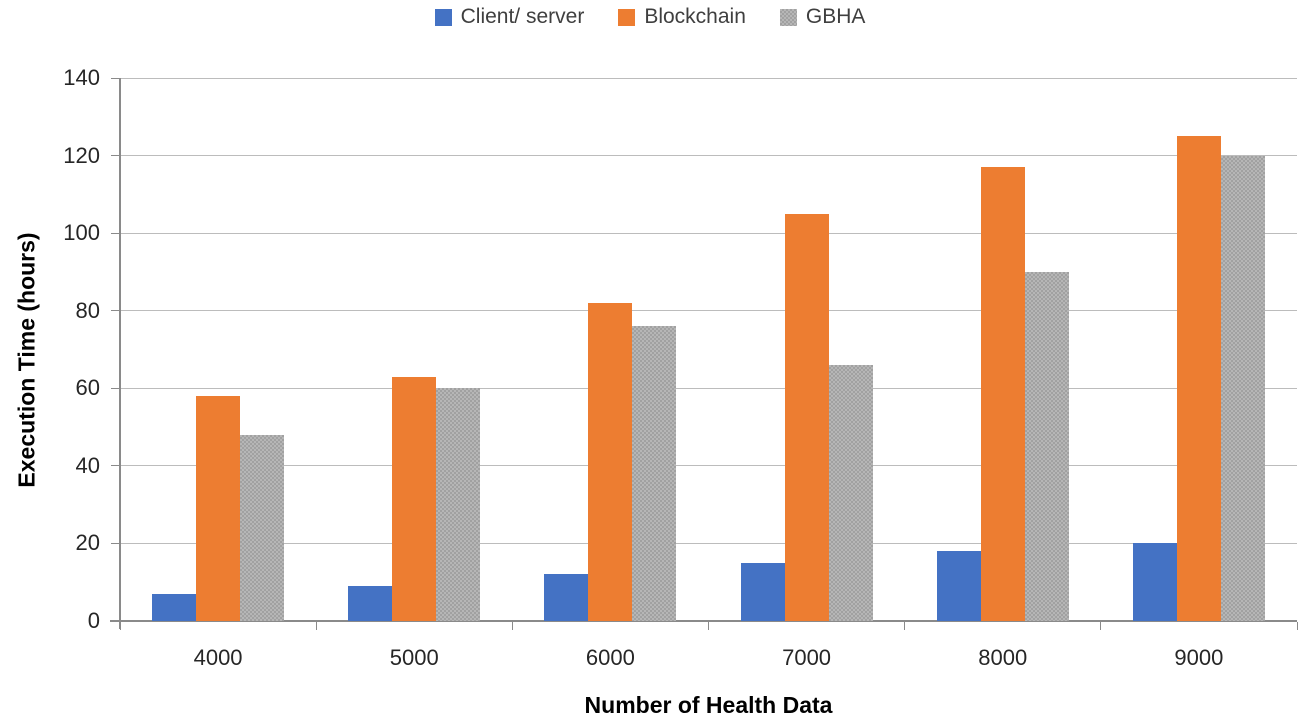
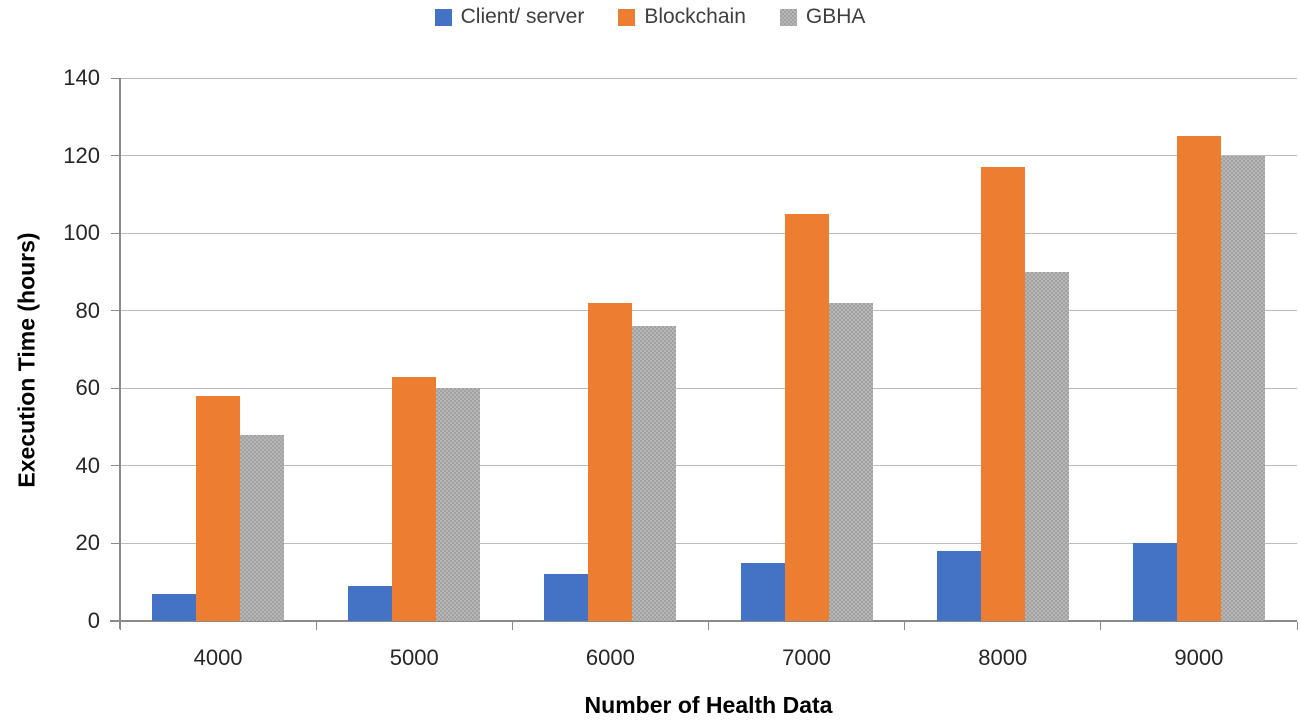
GBHA/7000: 66 -> 82
